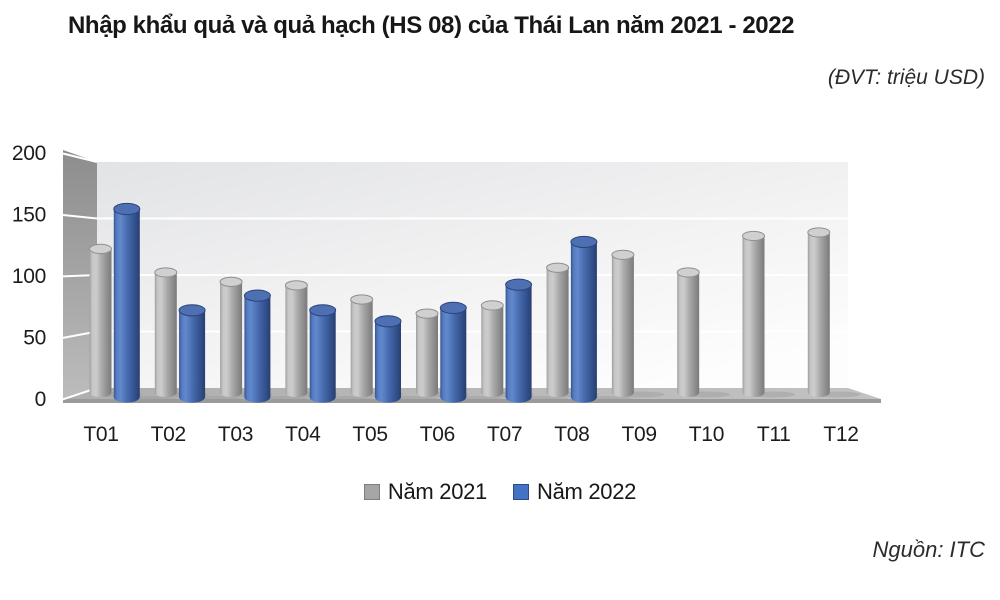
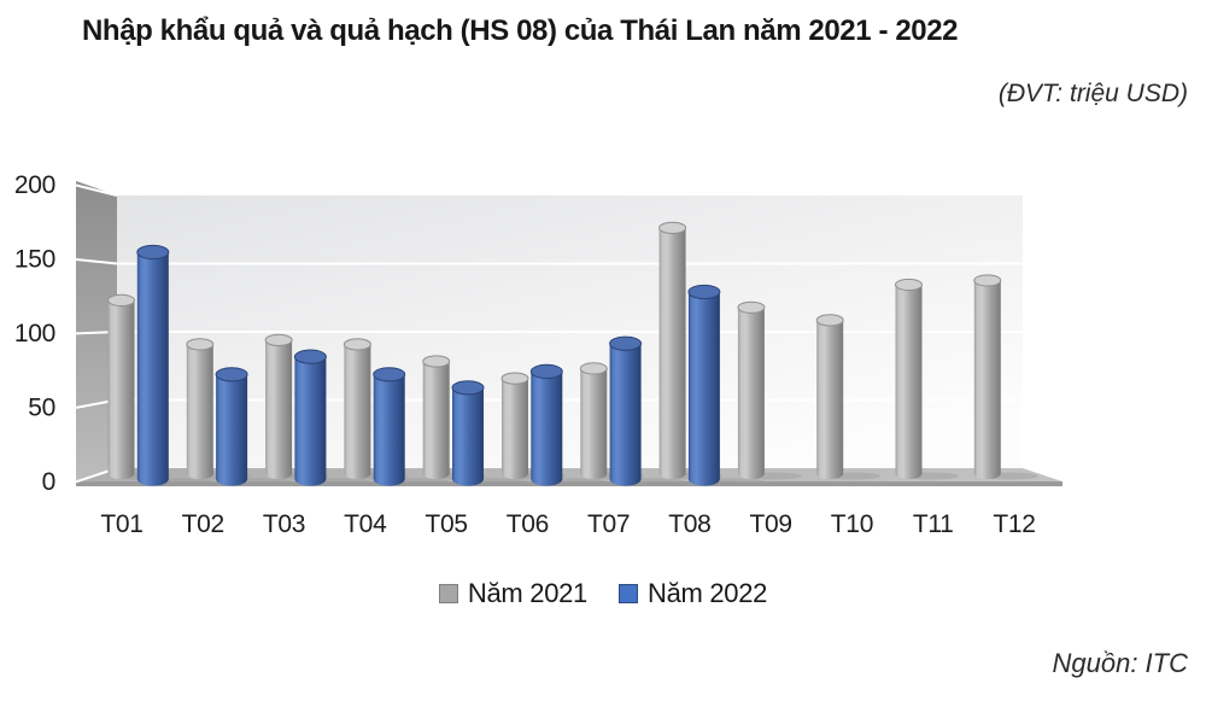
Năm 2021/T02: 102 -> 91
Năm 2021/T08: 106 -> 173
Năm 2021/T10: 102 -> 108
